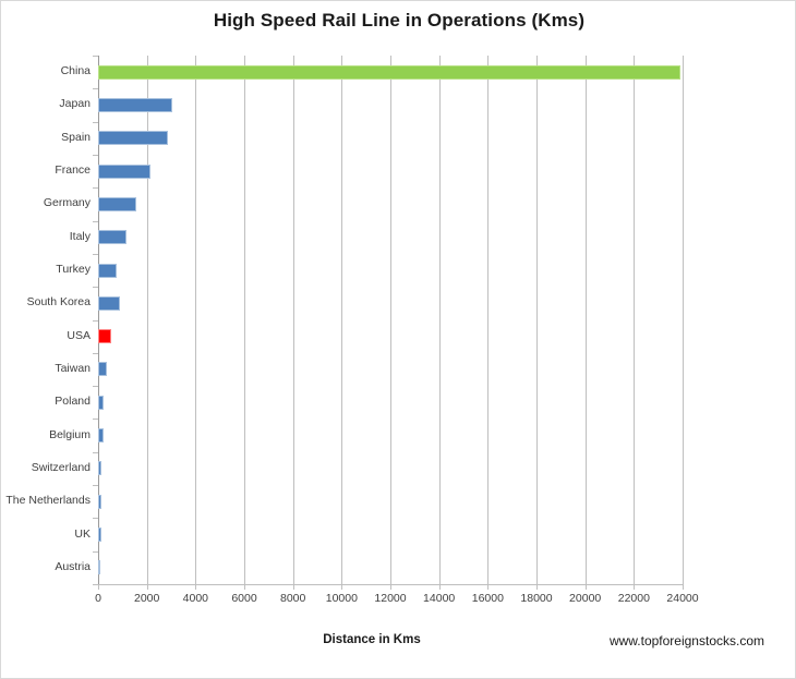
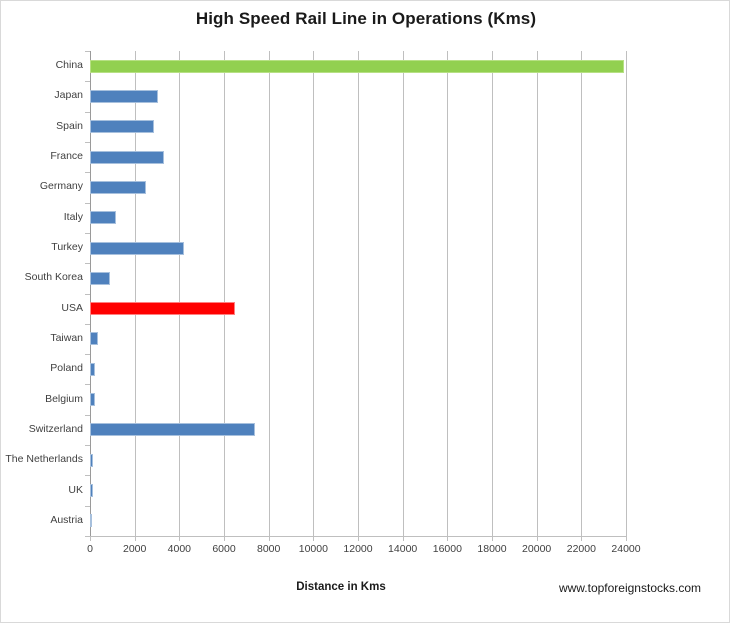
France: 2100 -> 3300
Germany: 1600 -> 2500
Turkey: 700 -> 4200
USA: 500 -> 6500
Switzerland: 100 -> 7400
